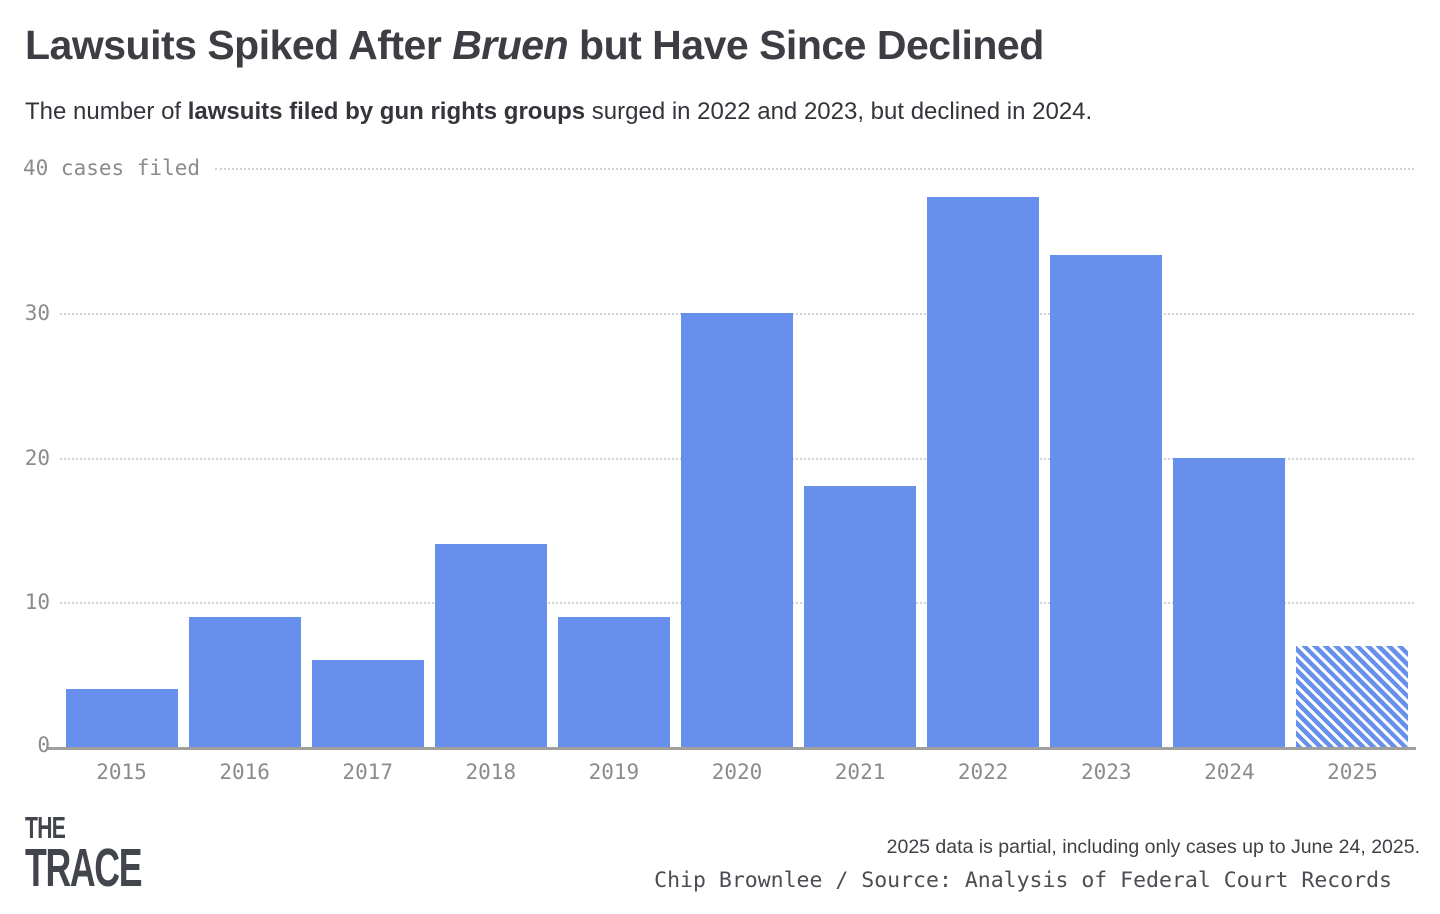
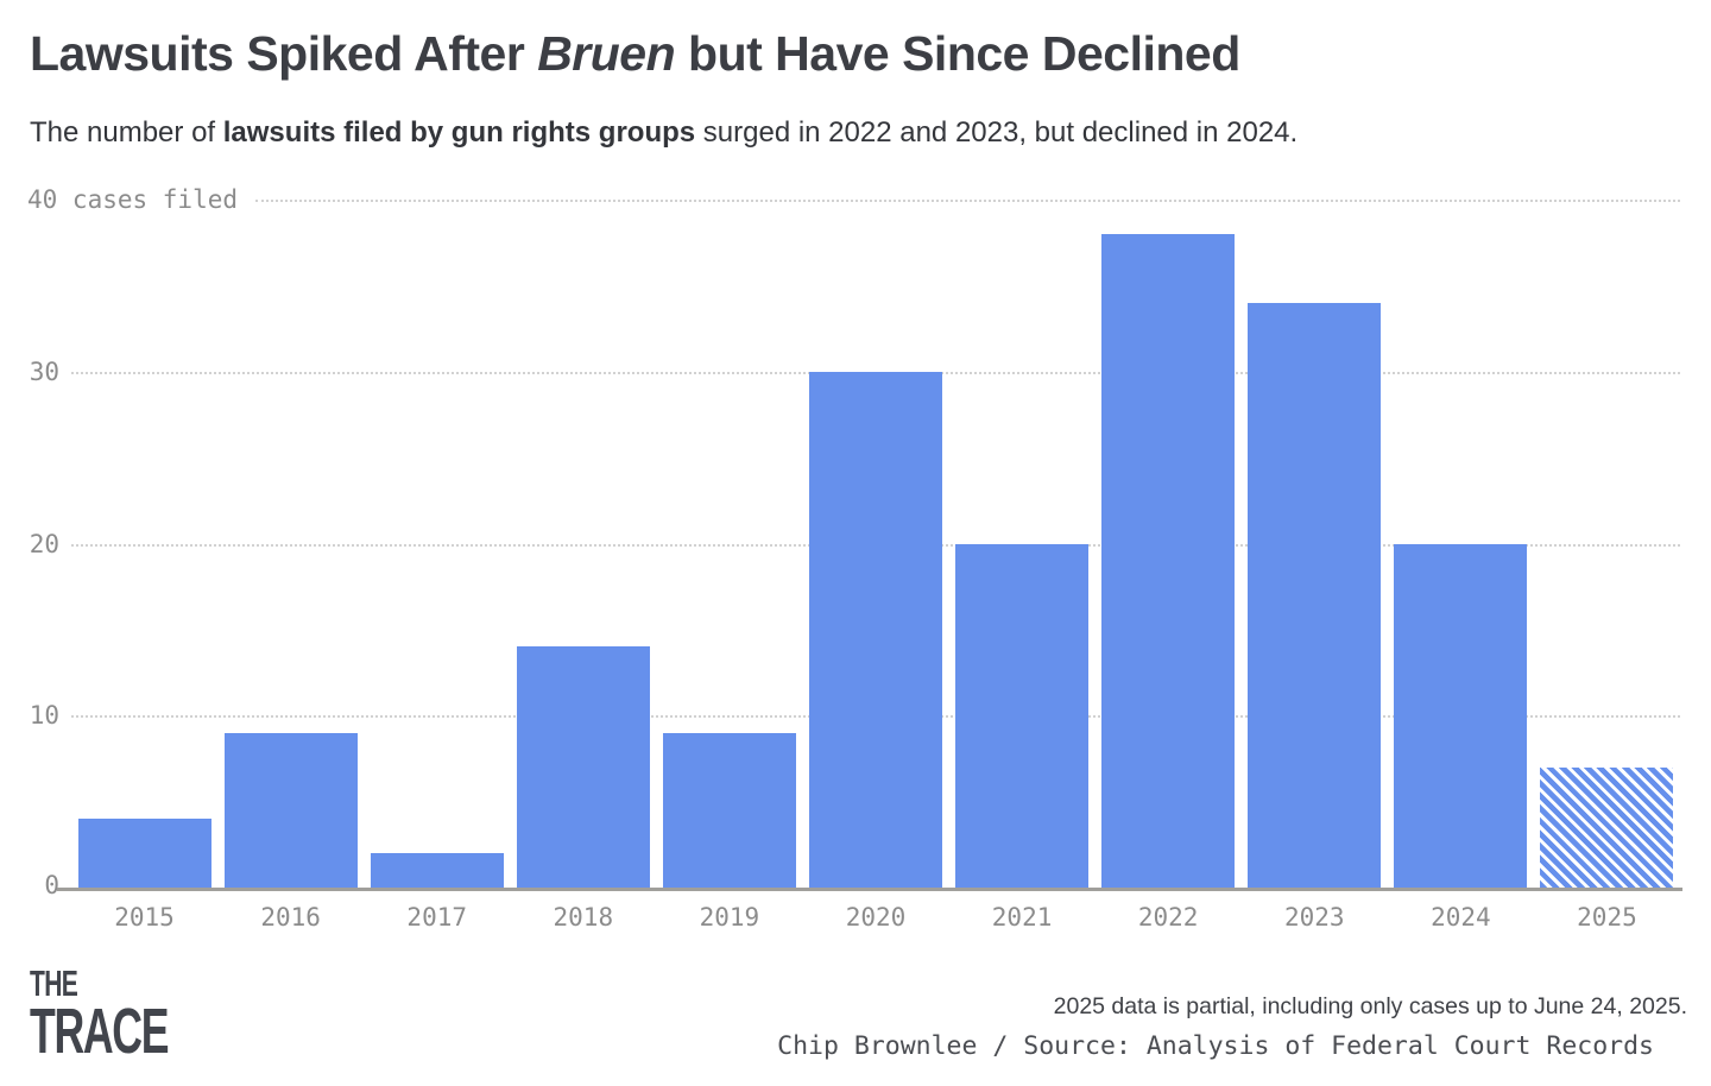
2017: 6 -> 2
2021: 18 -> 20
